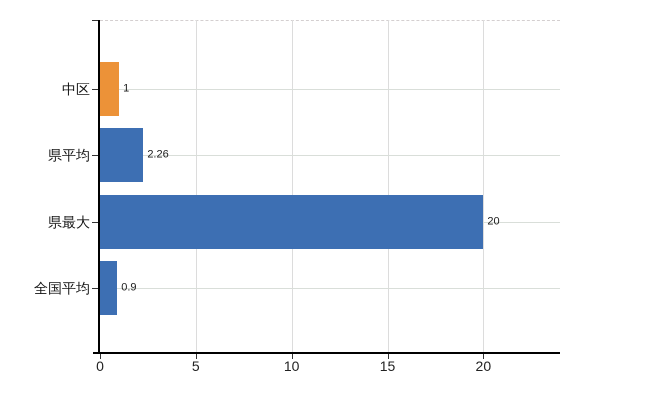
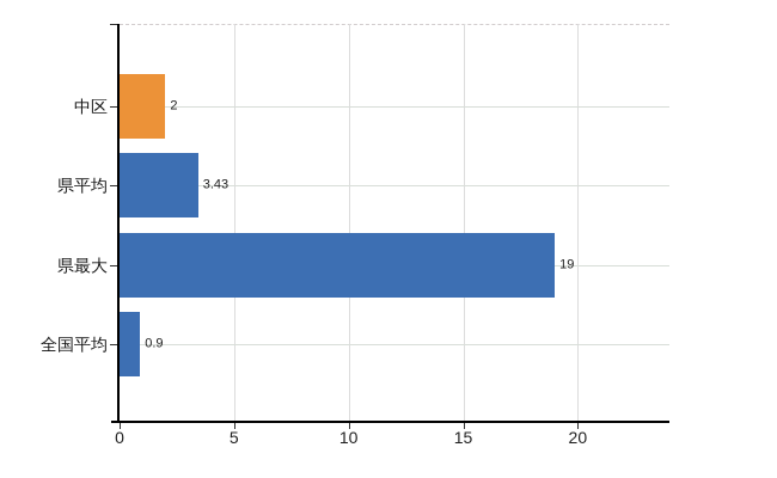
中区: 1 -> 2
県平均: 2.26 -> 3.43
県最大: 20 -> 19
